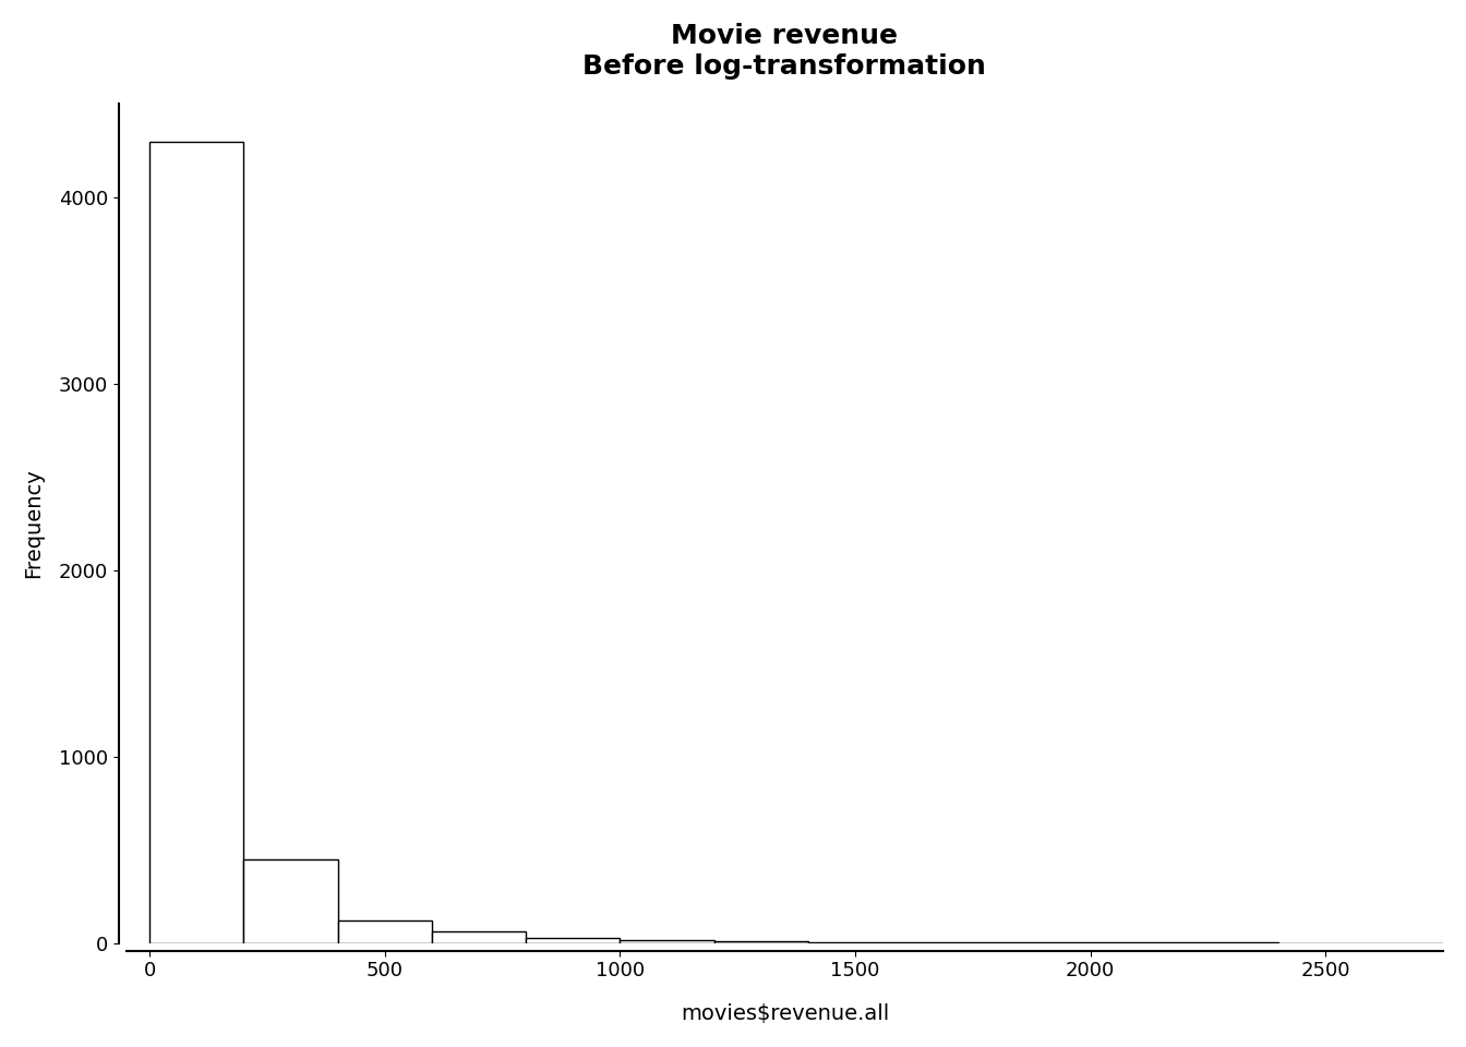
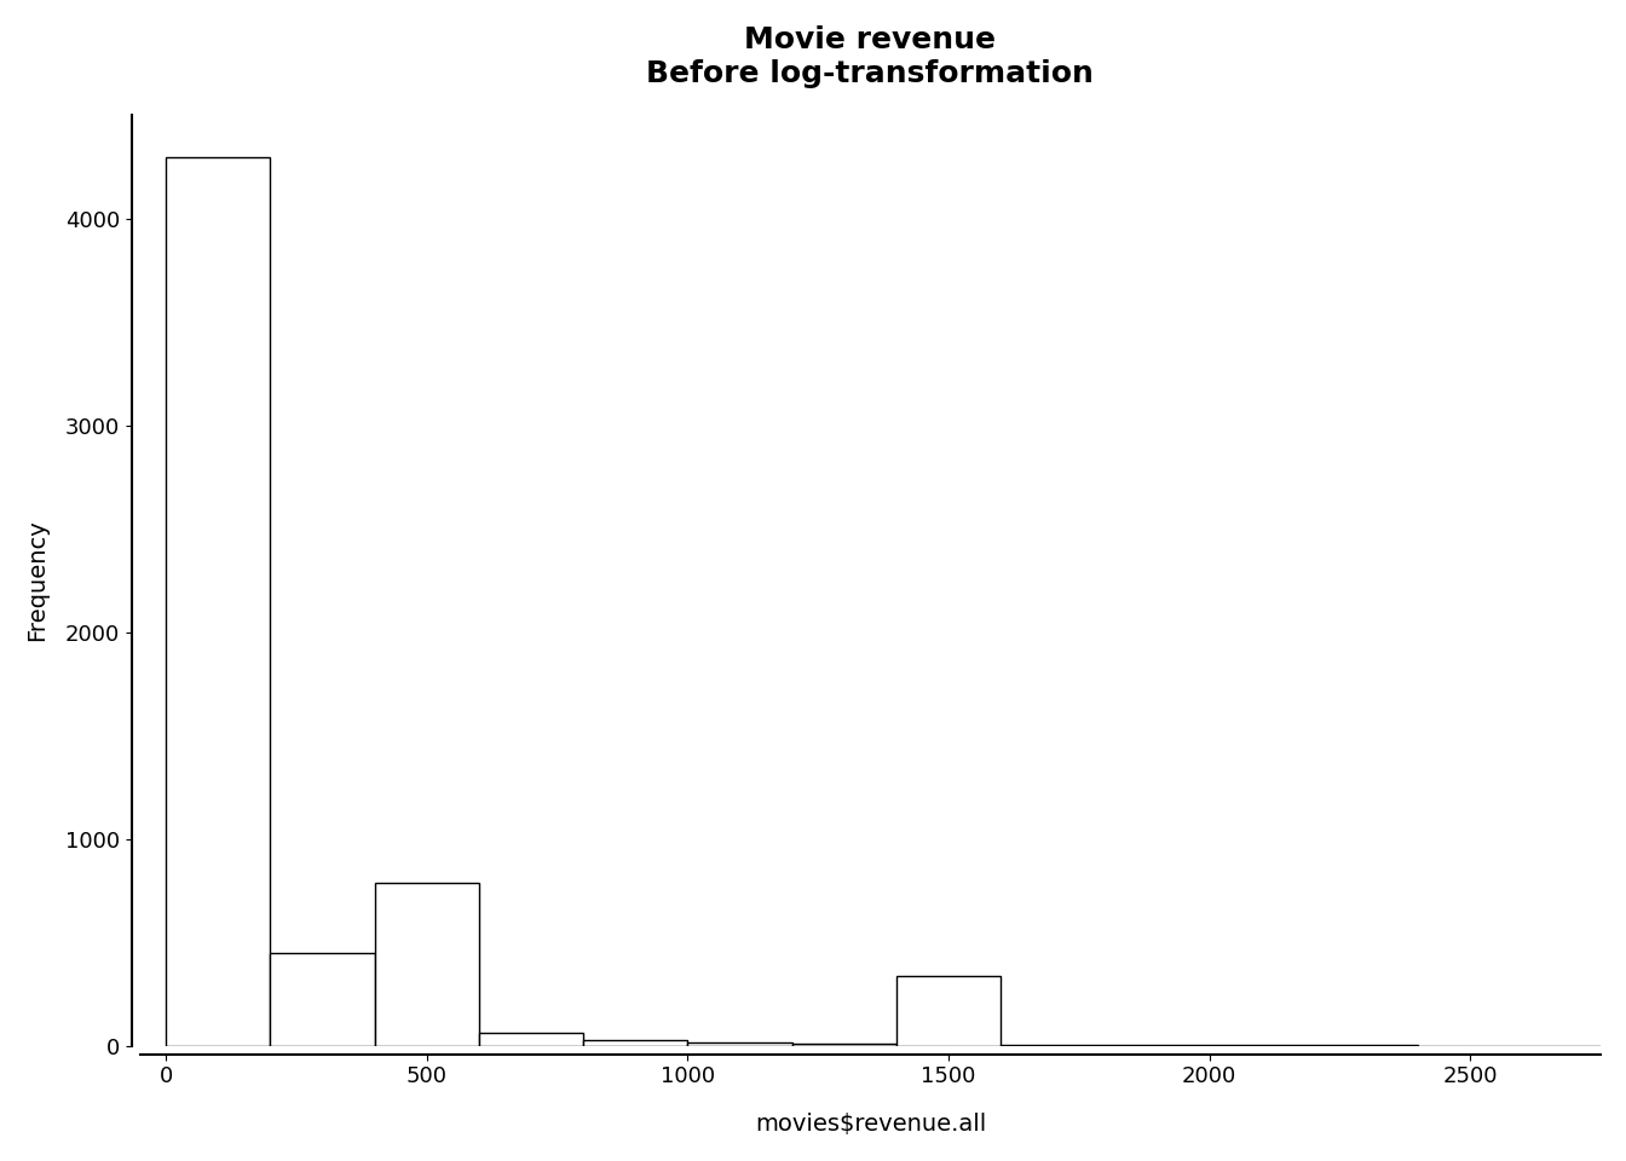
500: 120 -> 790
1500: 0 -> 340
